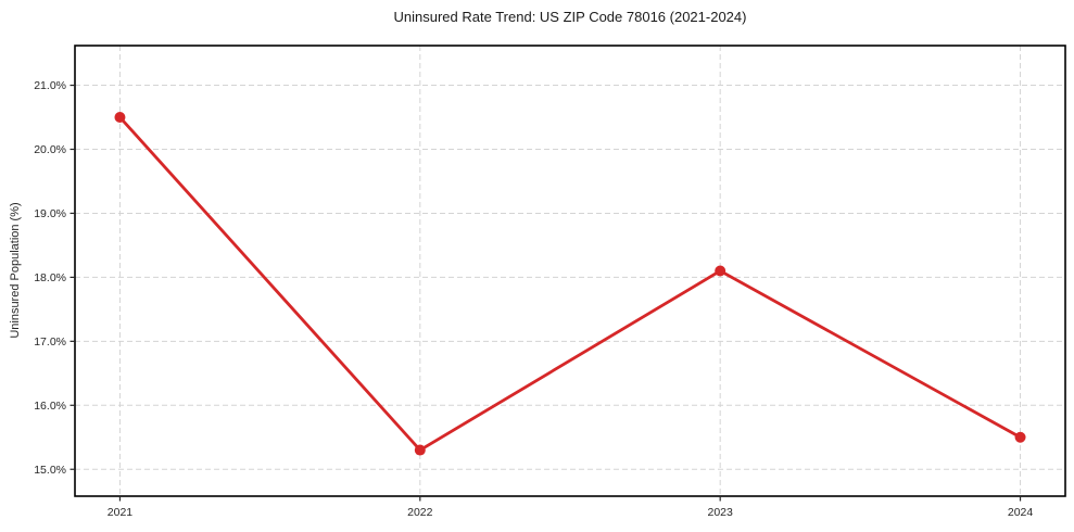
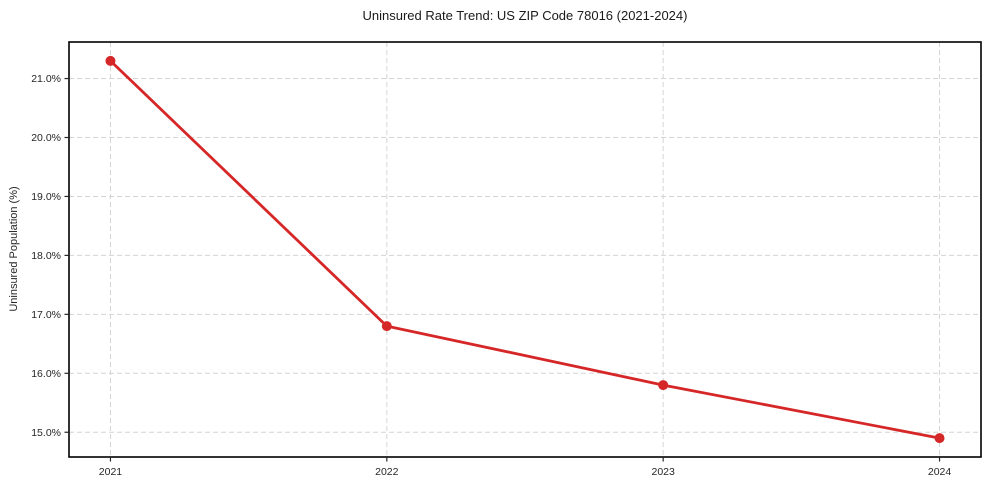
2021: 20.5% -> 21.3%
2022: 15.3% -> 16.8%
2023: 18.1% -> 15.8%
2024: 15.5% -> 14.9%
